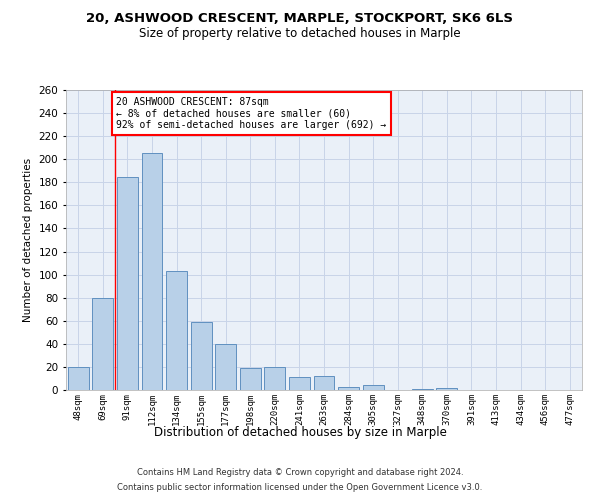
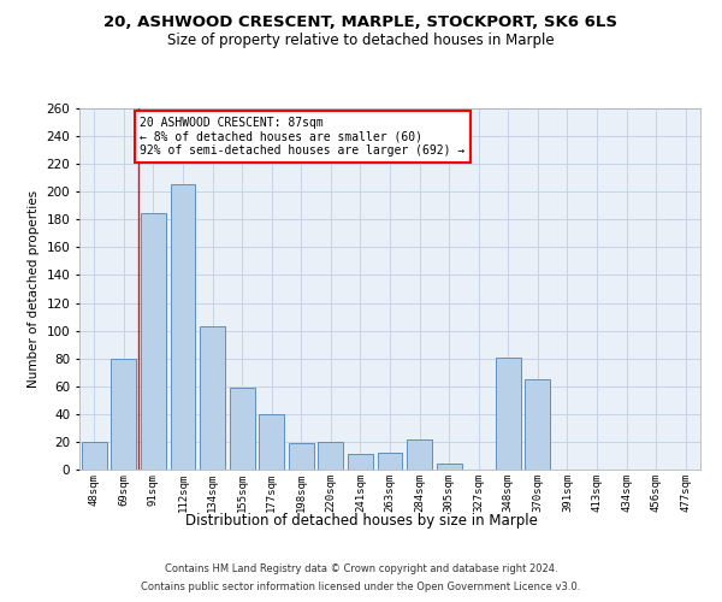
284sqm: 3 -> 22
348sqm: 1 -> 81
370sqm: 2 -> 65
